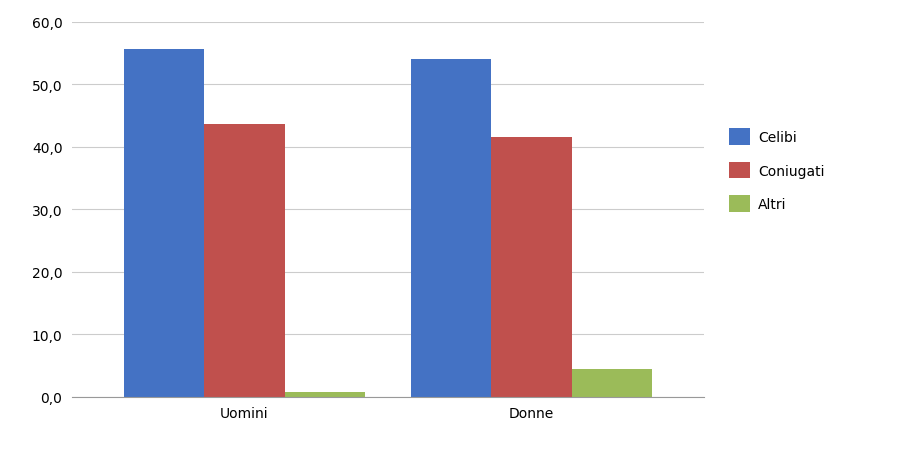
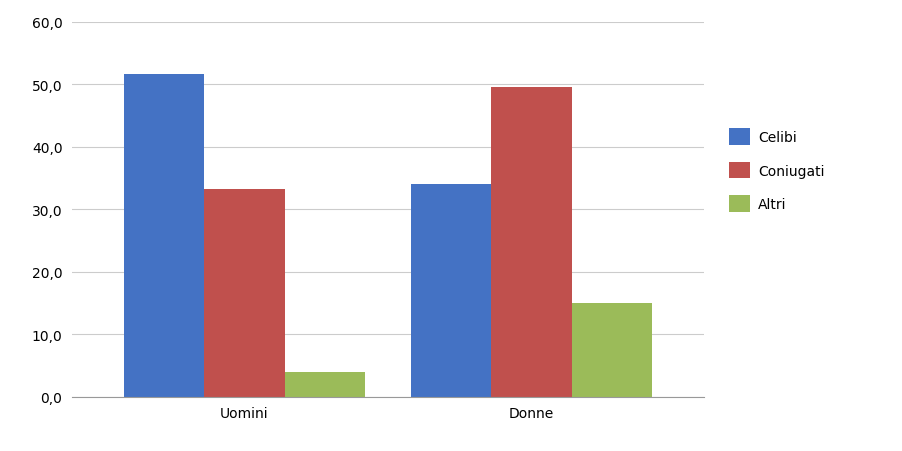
Celibi/Uomini: 55,6 -> 51,6
Coniugati/Uomini: 43,7 -> 33,2
Altri/Uomini: 0,7 -> 4,0
Celibi/Donne: 54,0 -> 34,0
Coniugati/Donne: 41,5 -> 49,6
Altri/Donne: 4,5 -> 15,0
